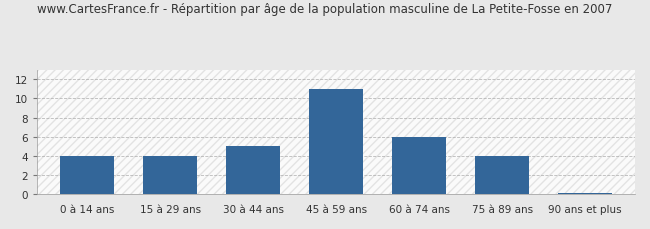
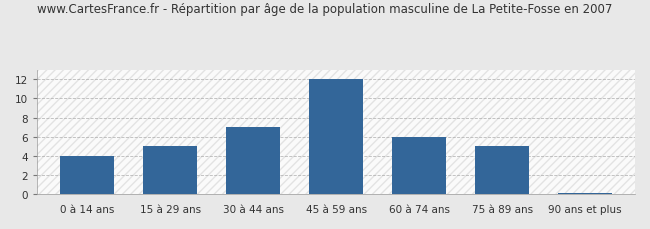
15 à 29 ans: 4.0 -> 5.0
30 à 44 ans: 5.0 -> 7.0
45 à 59 ans: 11.0 -> 12.0
75 à 89 ans: 4.0 -> 5.0
